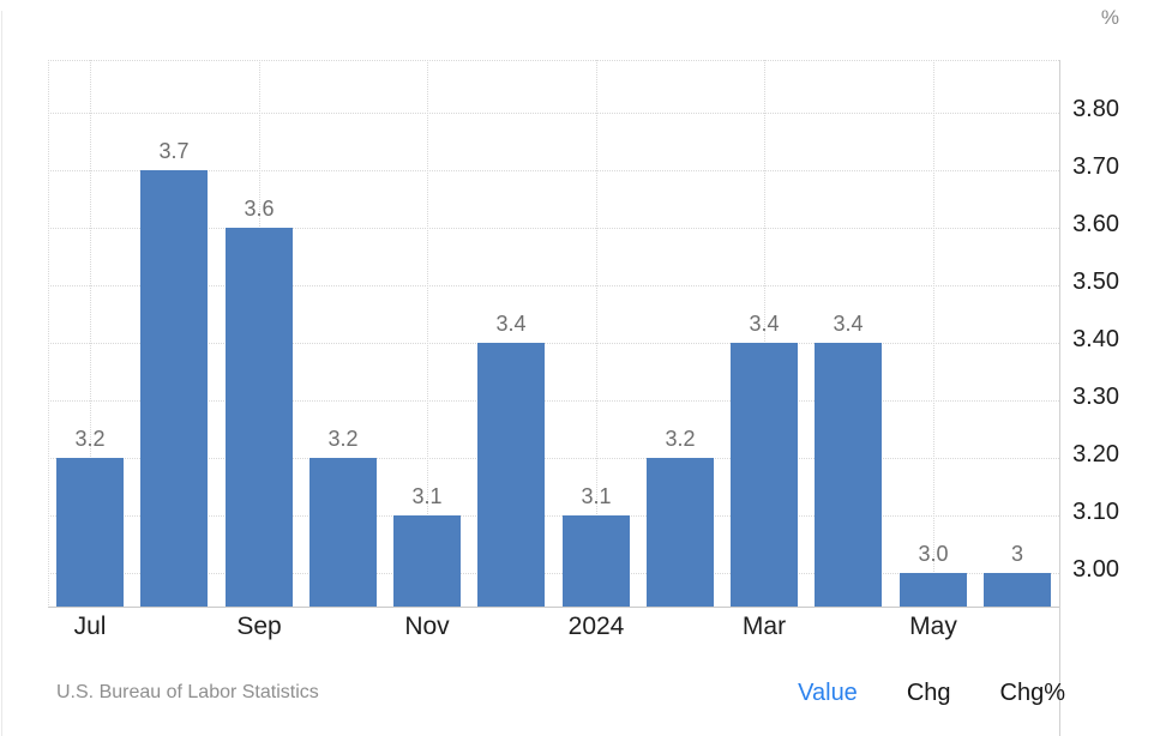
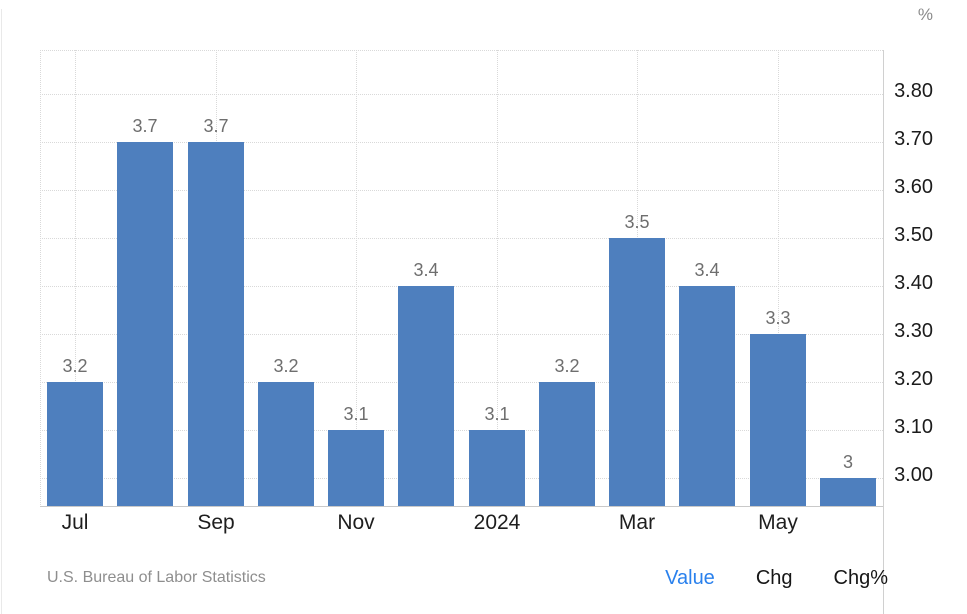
Sep: 3.6 -> 3.7
Mar: 3.4 -> 3.5
May: 3.0 -> 3.3
